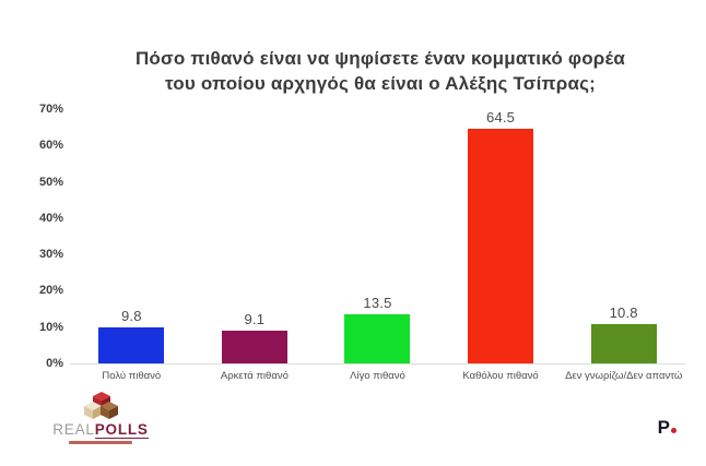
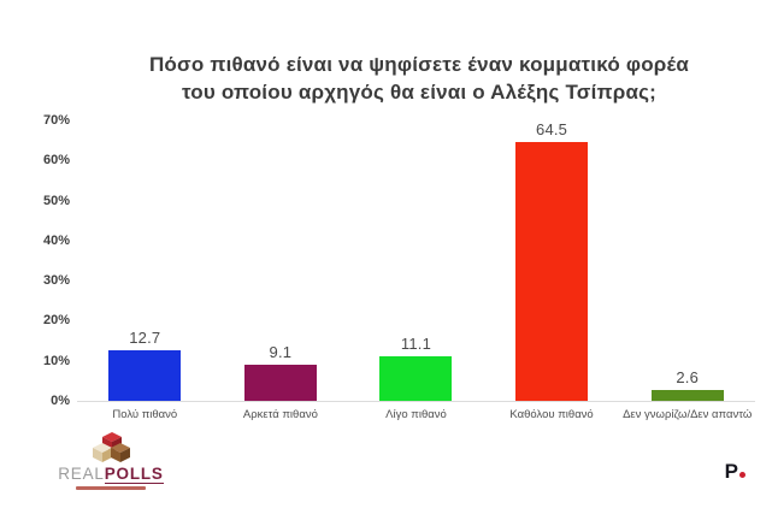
Πολύ πιθανό: 9.8 -> 12.7
Λίγο πιθανό: 13.5 -> 11.1
Δεν γνωρίζω/Δεν απαντώ: 10.8 -> 2.6
